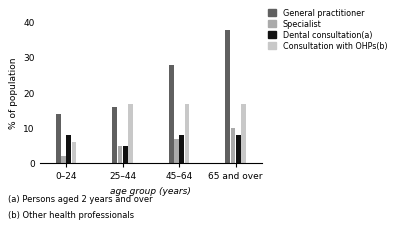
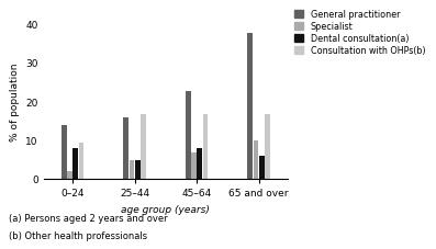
Consultation with OHPs(b)/0–24: 6.0 -> 9.5
General practitioner/45–64: 28 -> 23
Dental consultation(a)/65 and over: 8 -> 6
